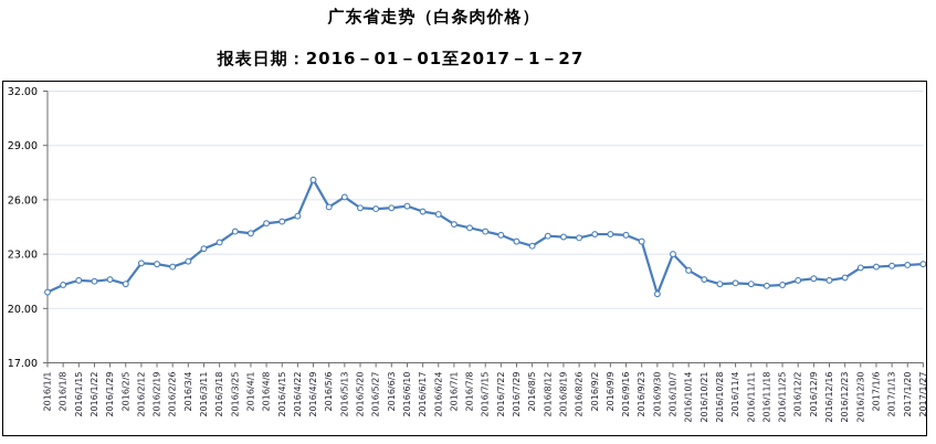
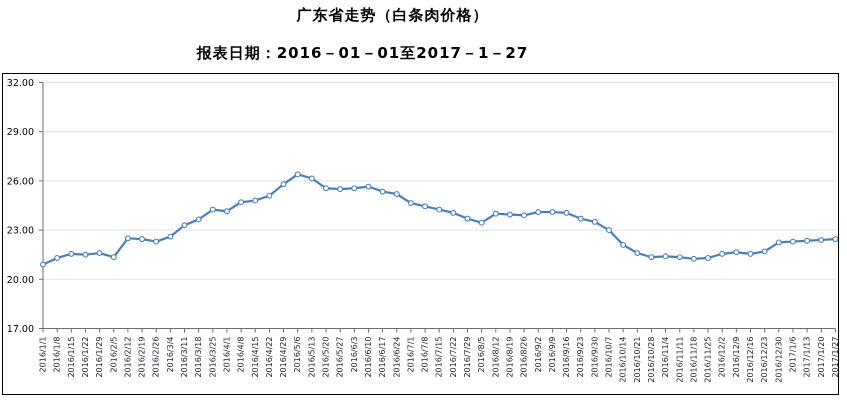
2016/4/29: 27.1 -> 25.8
2016/5/6: 25.6 -> 26.4
2016/9/30: 20.8 -> 23.5
